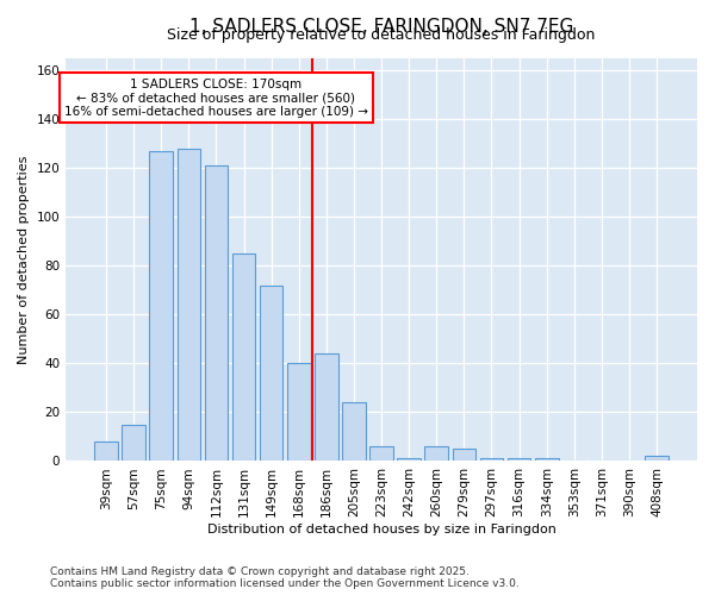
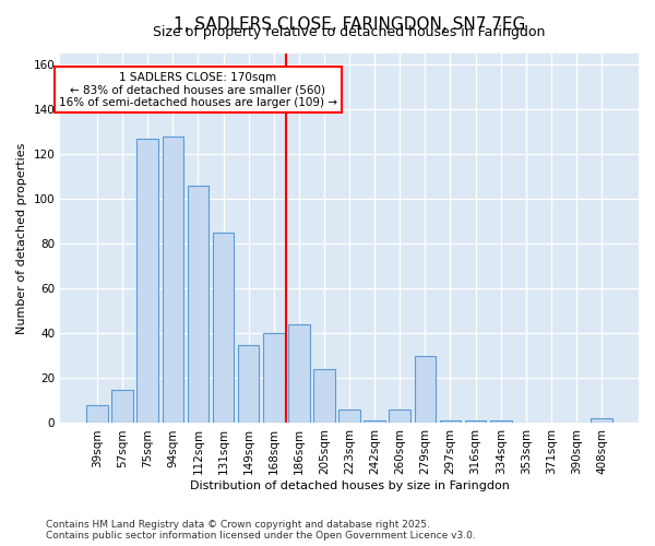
112sqm: 121 -> 106
149sqm: 72 -> 35
279sqm: 5 -> 30
